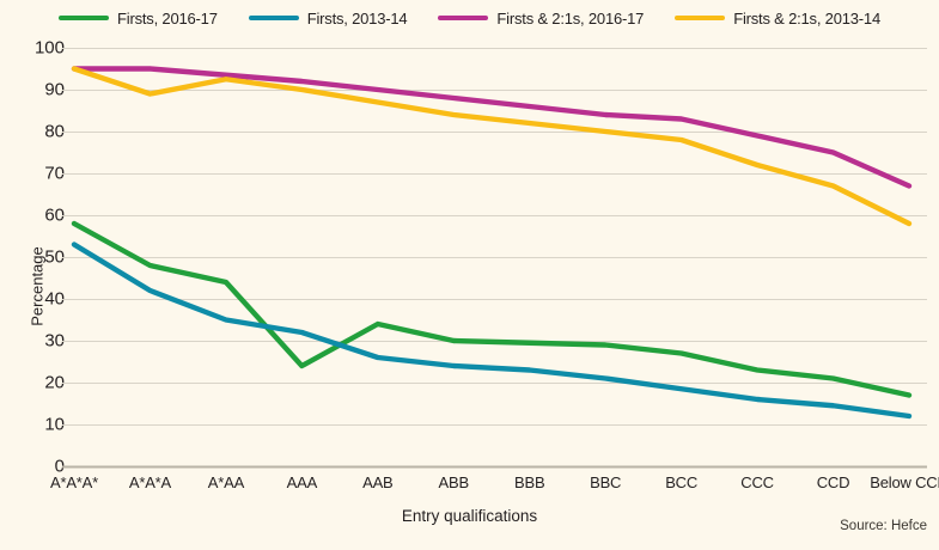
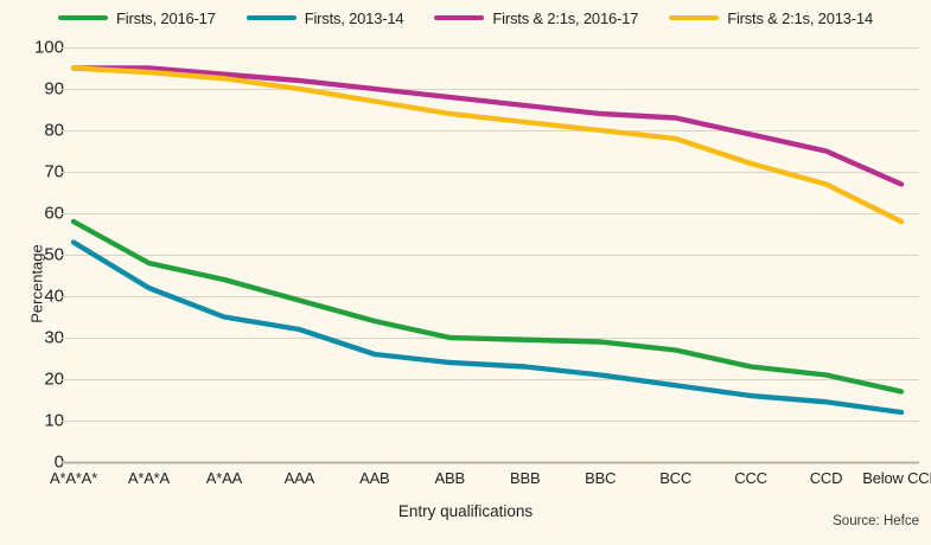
Firsts & 2:1s, 2013-14/A*A*A: 89 -> 94
Firsts, 2016-17/AAA: 24 -> 39
